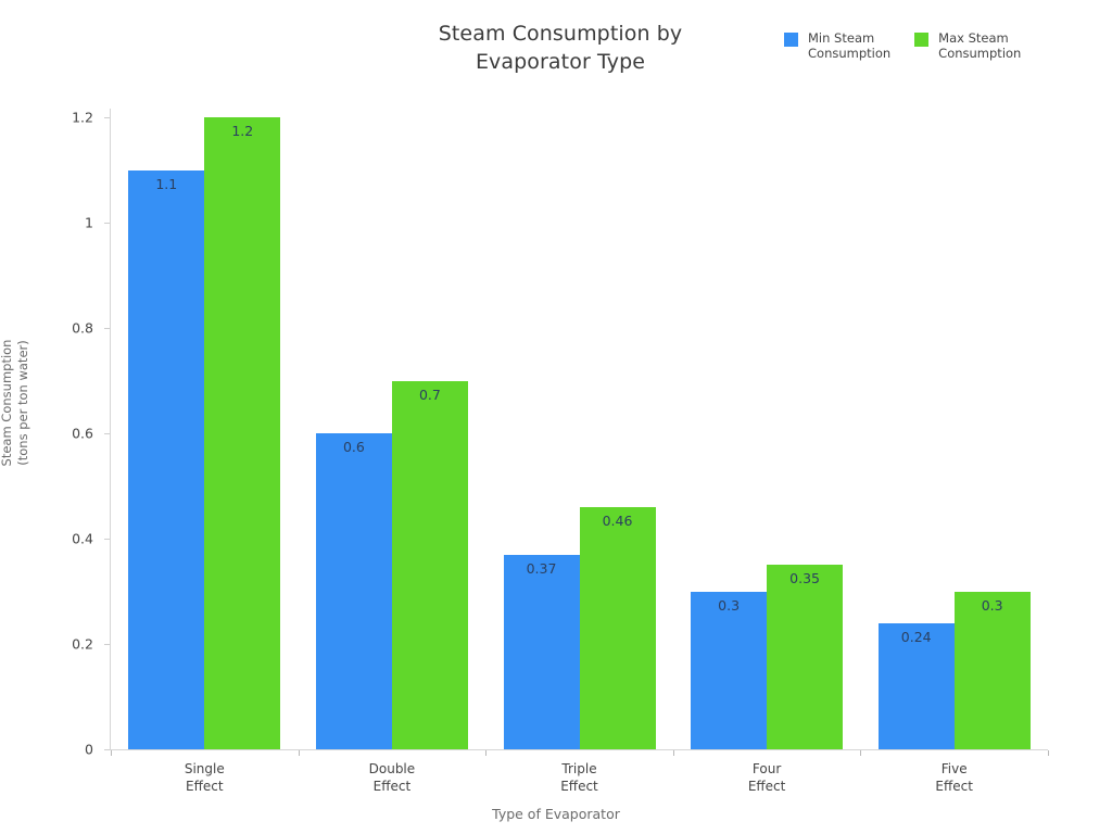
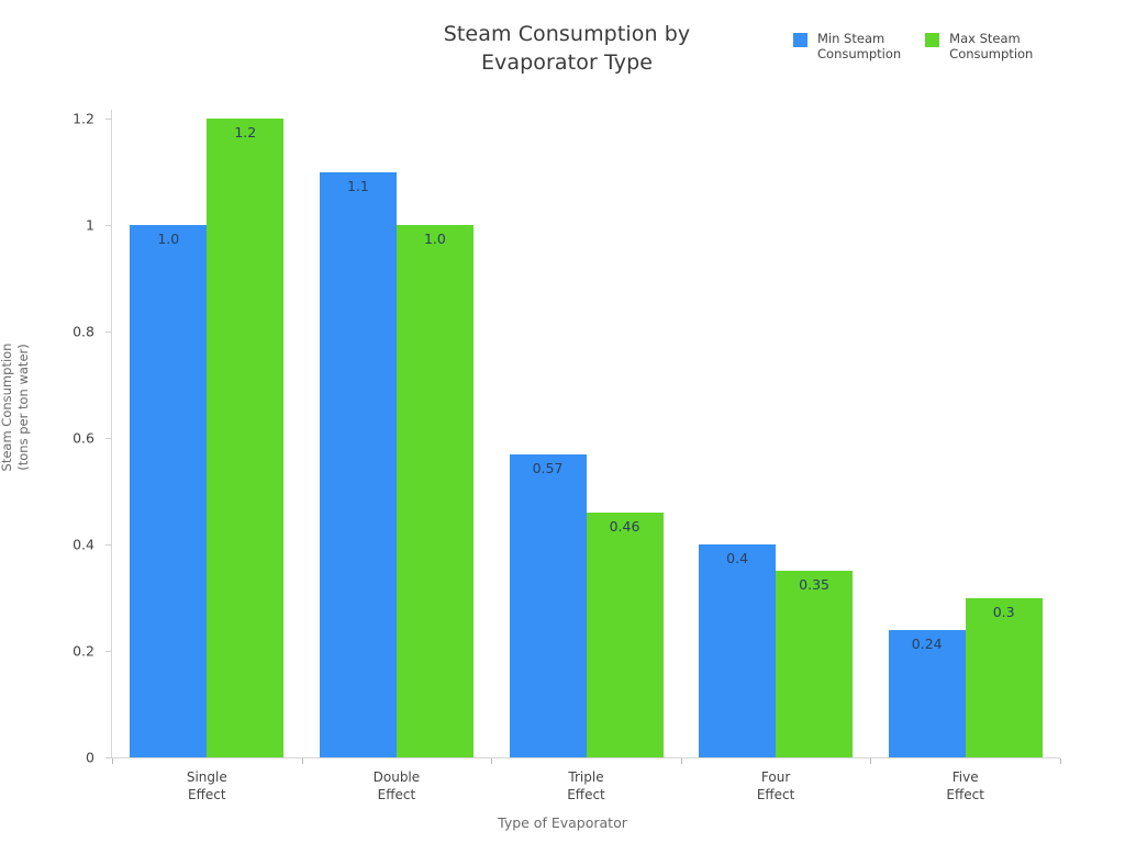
Min Steam Consumption/Single Effect: 1.1 -> 1.0
Min Steam Consumption/Double Effect: 0.6 -> 1.1
Max Steam Consumption/Double Effect: 0.7 -> 1.0
Min Steam Consumption/Triple Effect: 0.37 -> 0.57
Min Steam Consumption/Four Effect: 0.3 -> 0.4
